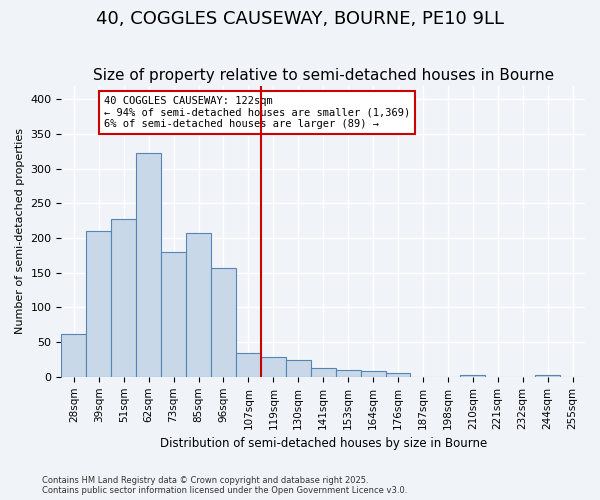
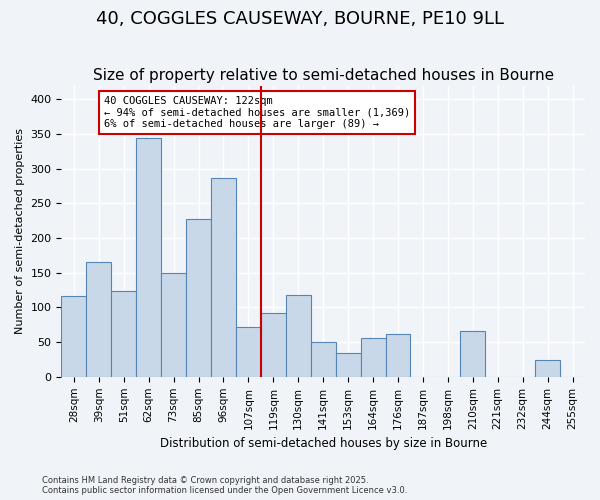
28sqm: 62 -> 116
39sqm: 210 -> 166
51sqm: 228 -> 124
62sqm: 323 -> 344
73sqm: 180 -> 150
85sqm: 208 -> 228
96sqm: 157 -> 286
107sqm: 35 -> 72
119sqm: 28 -> 92
130sqm: 24 -> 118
141sqm: 12 -> 50
153sqm: 10 -> 34
164sqm: 9 -> 56
176sqm: 5 -> 62
210sqm: 2 -> 66
244sqm: 3 -> 24
